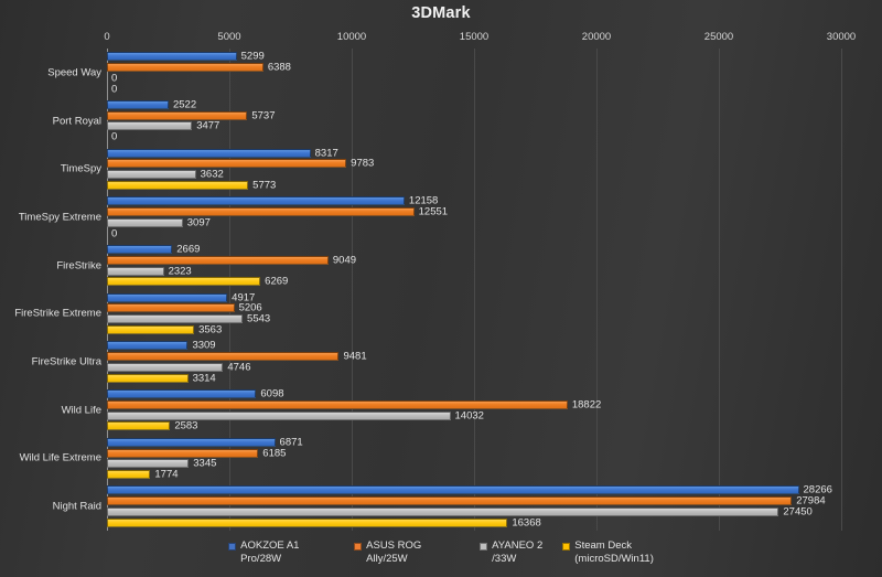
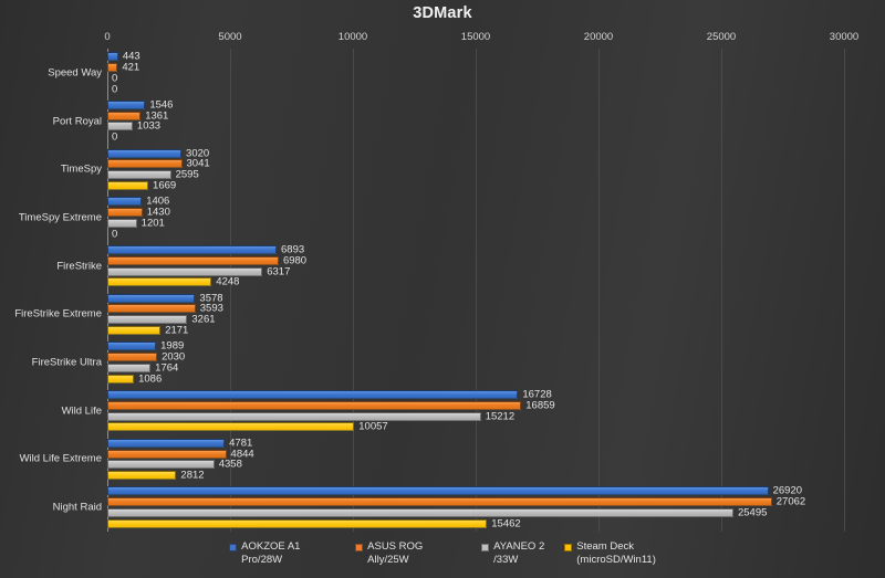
AOKZOE A1 Pro/28W/Speed Way: 5299 -> 443
ASUS ROG Ally/25W/Speed Way: 6388 -> 421
AOKZOE A1 Pro/28W/Port Royal: 2522 -> 1546
ASUS ROG Ally/25W/Port Royal: 5737 -> 1361
AYANEO 2 /33W/Port Royal: 3477 -> 1033
AOKZOE A1 Pro/28W/TimeSpy: 8317 -> 3020
ASUS ROG Ally/25W/TimeSpy: 9783 -> 3041
AYANEO 2 /33W/TimeSpy: 3632 -> 2595
Steam Deck (microSD/Win11)/TimeSpy: 5773 -> 1669
AOKZOE A1 Pro/28W/TimeSpy Extreme: 12158 -> 1406
ASUS ROG Ally/25W/TimeSpy Extreme: 12551 -> 1430
AYANEO 2 /33W/TimeSpy Extreme: 3097 -> 1201
AOKZOE A1 Pro/28W/FireStrike: 2669 -> 6893
ASUS ROG Ally/25W/FireStrike: 9049 -> 6980
AYANEO 2 /33W/FireStrike: 2323 -> 6317
Steam Deck (microSD/Win11)/FireStrike: 6269 -> 4248
AOKZOE A1 Pro/28W/FireStrike Extreme: 4917 -> 3578
ASUS ROG Ally/25W/FireStrike Extreme: 5206 -> 3593
AYANEO 2 /33W/FireStrike Extreme: 5543 -> 3261
Steam Deck (microSD/Win11)/FireStrike Extreme: 3563 -> 2171
AOKZOE A1 Pro/28W/FireStrike Ultra: 3309 -> 1989
ASUS ROG Ally/25W/FireStrike Ultra: 9481 -> 2030
AYANEO 2 /33W/FireStrike Ultra: 4746 -> 1764
Steam Deck (microSD/Win11)/FireStrike Ultra: 3314 -> 1086
AOKZOE A1 Pro/28W/Wild Life: 6098 -> 16728
ASUS ROG Ally/25W/Wild Life: 18822 -> 16859
AYANEO 2 /33W/Wild Life: 14032 -> 15212
Steam Deck (microSD/Win11)/Wild Life: 2583 -> 10057
AOKZOE A1 Pro/28W/Wild Life Extreme: 6871 -> 4781
ASUS ROG Ally/25W/Wild Life Extreme: 6185 -> 4844
AYANEO 2 /33W/Wild Life Extreme: 3345 -> 4358
Steam Deck (microSD/Win11)/Wild Life Extreme: 1774 -> 2812
AOKZOE A1 Pro/28W/Night Raid: 28266 -> 26920
ASUS ROG Ally/25W/Night Raid: 27984 -> 27062
AYANEO 2 /33W/Night Raid: 27450 -> 25495
Steam Deck (microSD/Win11)/Night Raid: 16368 -> 15462
